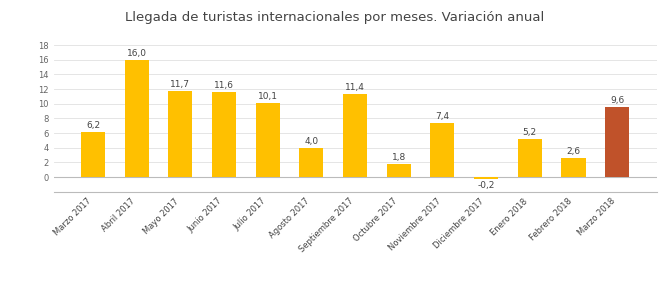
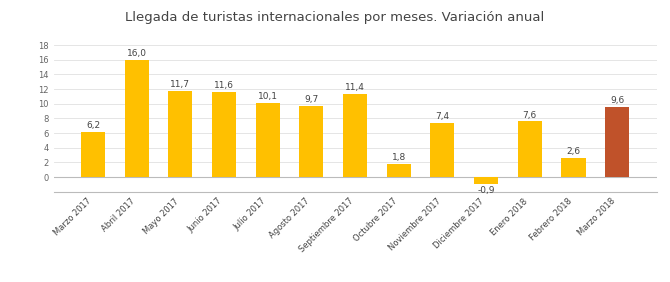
Agosto 2017: 4,0 -> 9,7
Diciembre 2017: -0,2 -> -0,9
Enero 2018: 5,2 -> 7,6
